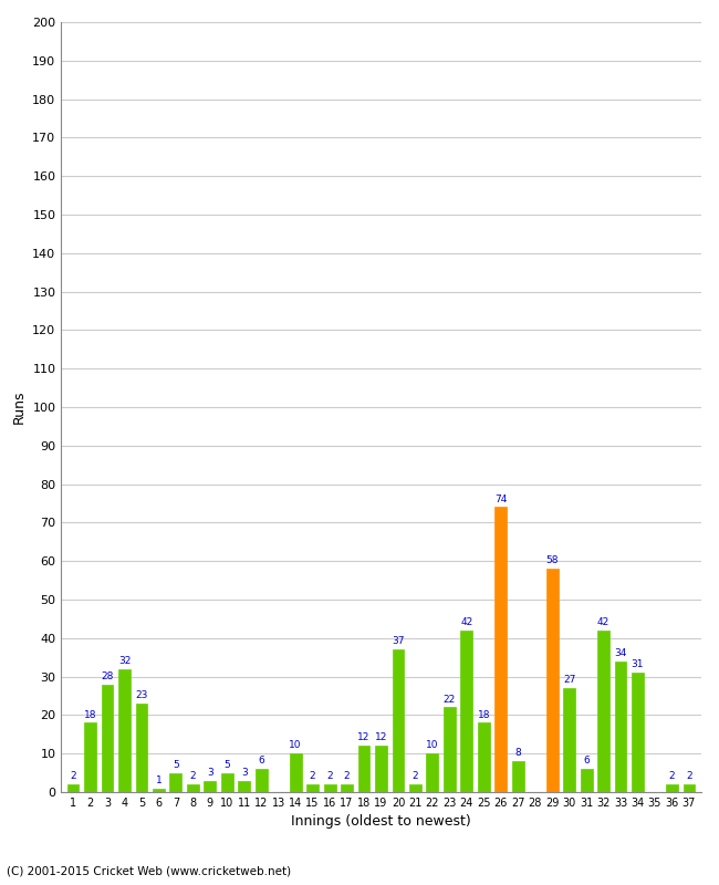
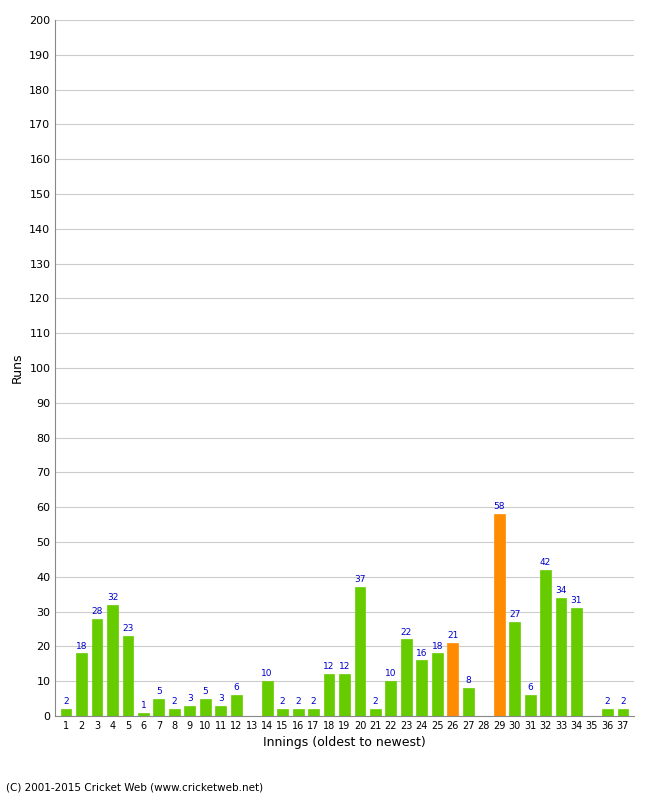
24: 42 -> 16
26: 74 -> 21
